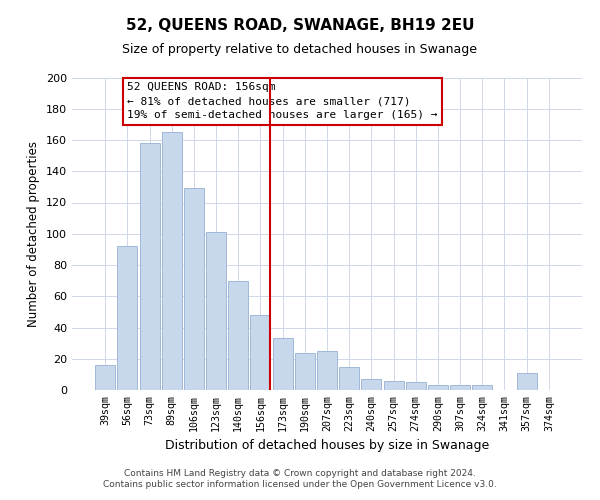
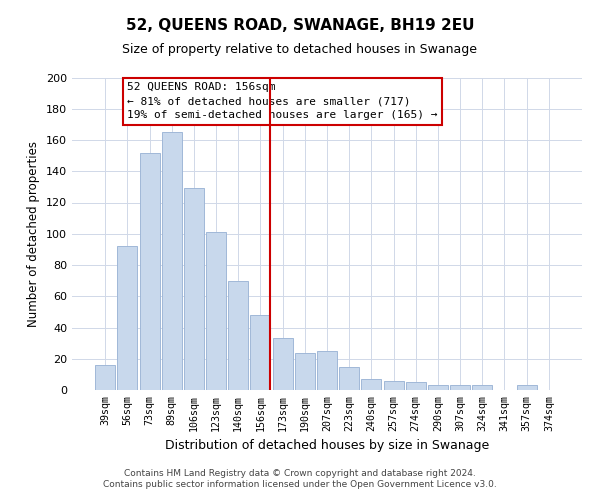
73sqm: 158 -> 152
357sqm: 11 -> 3
